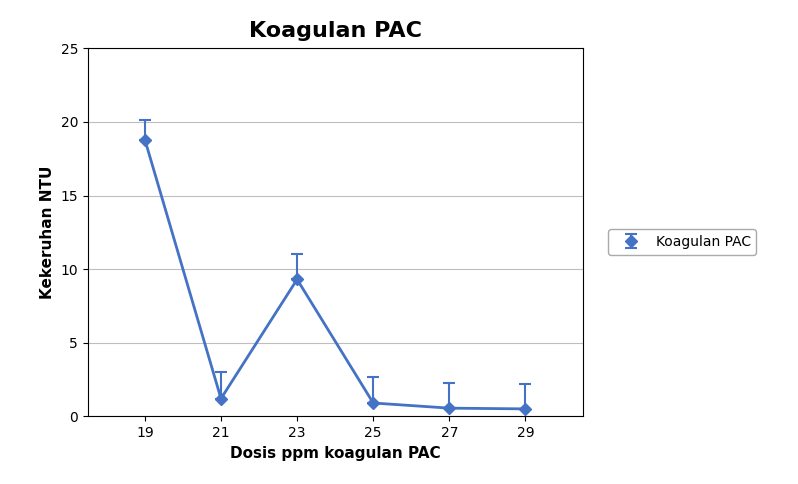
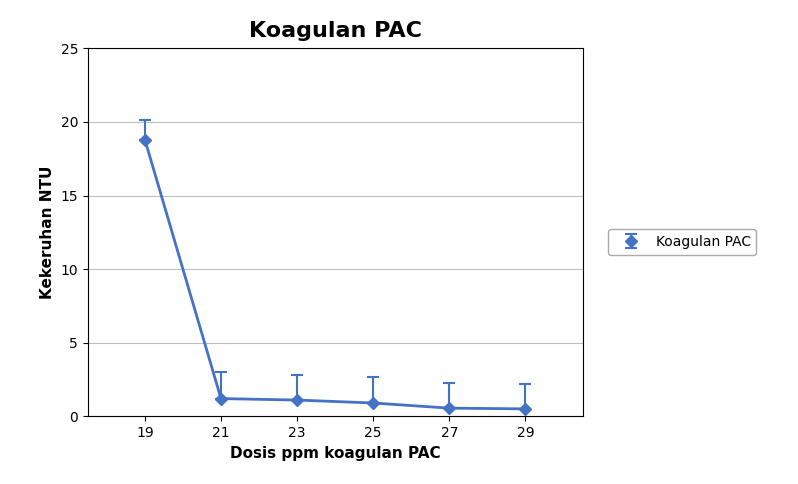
23: 9.3 -> 1.1
